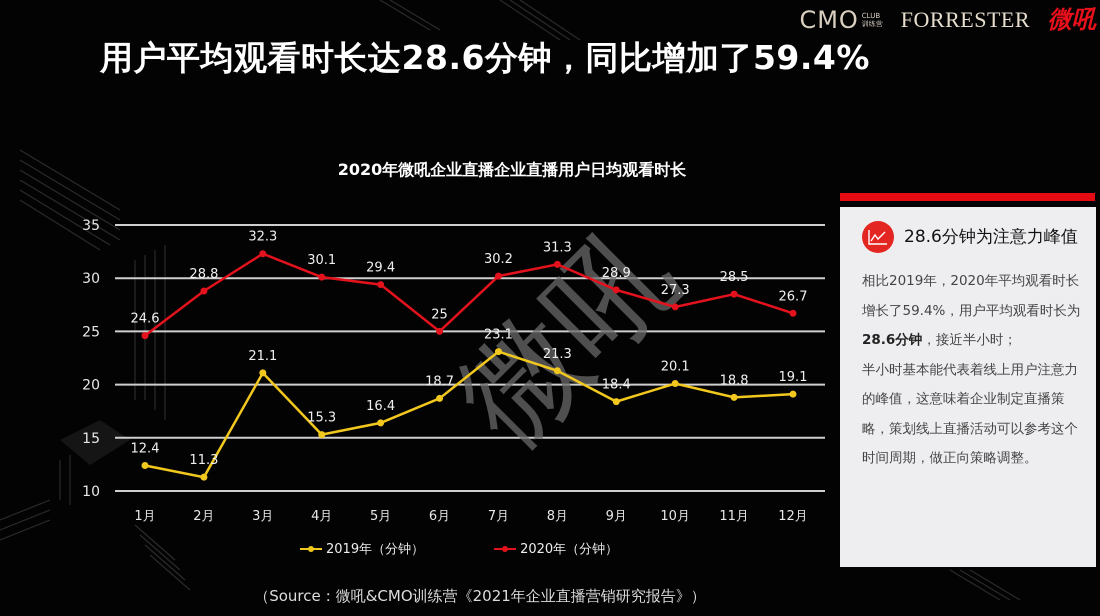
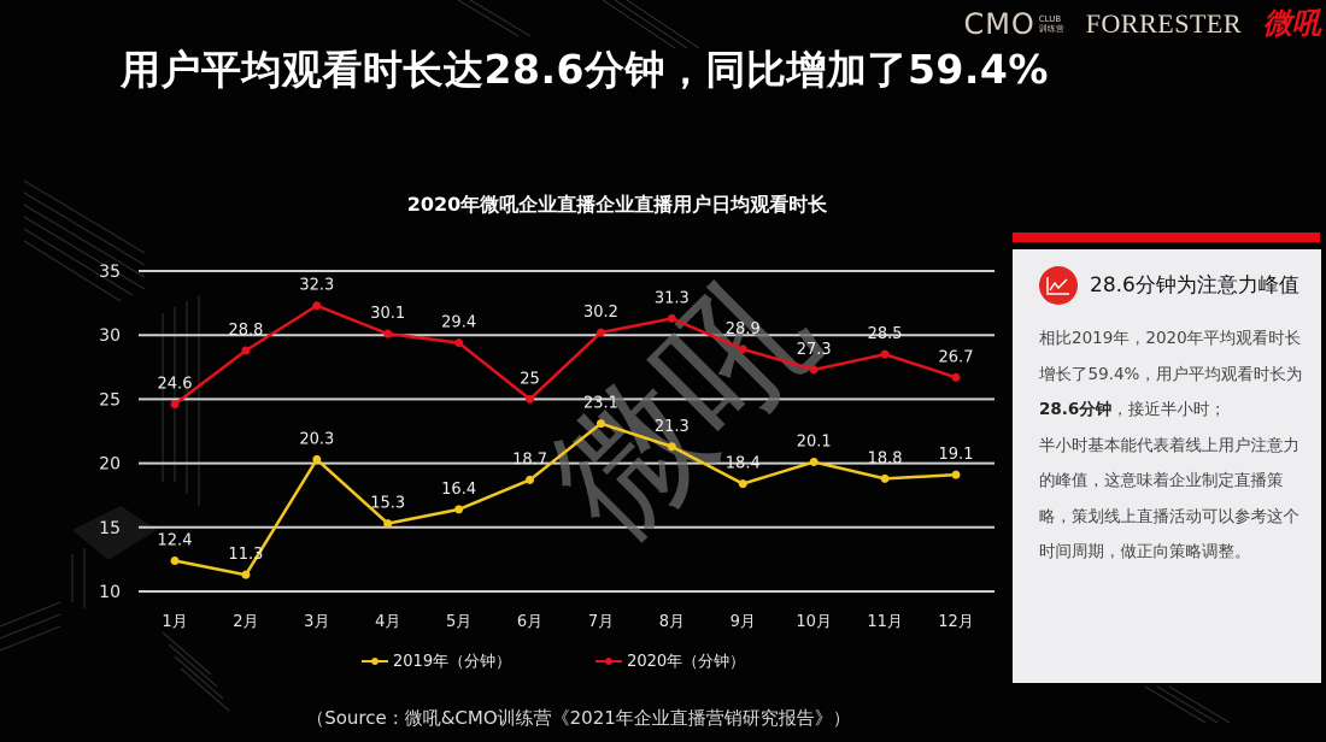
2019年（分钟）/3月: 21.1 -> 20.3
